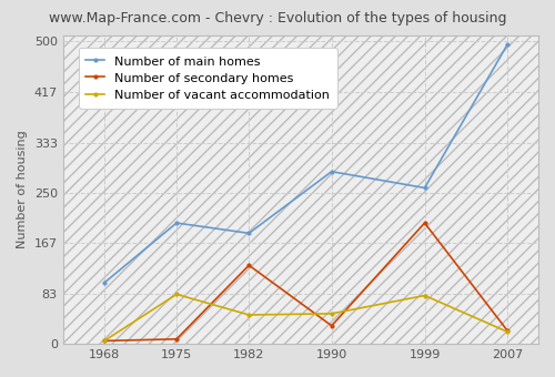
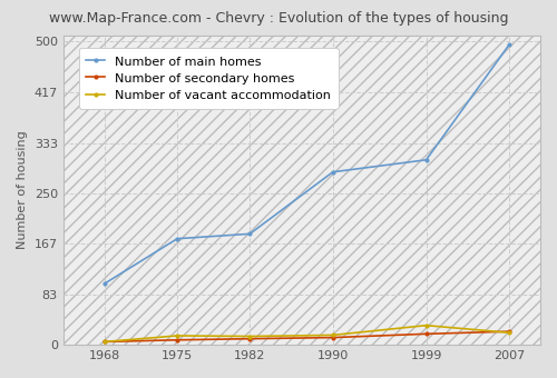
Number of main homes/1975: 200 -> 175
Number of vacant accommodation/1975: 82 -> 15
Number of secondary homes/1982: 130 -> 10
Number of vacant accommodation/1982: 48 -> 14
Number of secondary homes/1990: 30 -> 12
Number of vacant accommodation/1990: 50 -> 16
Number of main homes/1999: 258 -> 305
Number of secondary homes/1999: 200 -> 18
Number of vacant accommodation/1999: 80 -> 32
